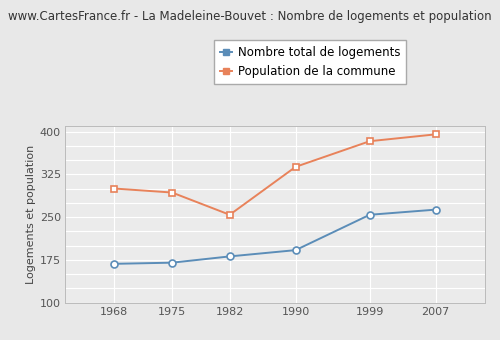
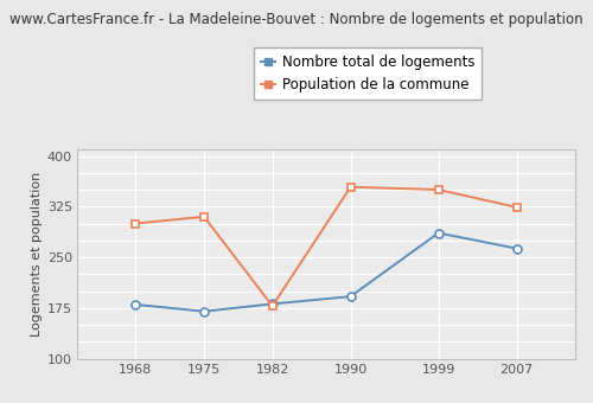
Nombre total de logements/1968: 168 -> 180
Population de la commune/1975: 293 -> 310
Population de la commune/1982: 254 -> 178
Population de la commune/1990: 338 -> 354
Nombre total de logements/1999: 254 -> 286
Population de la commune/1999: 383 -> 350
Population de la commune/2007: 395 -> 324
